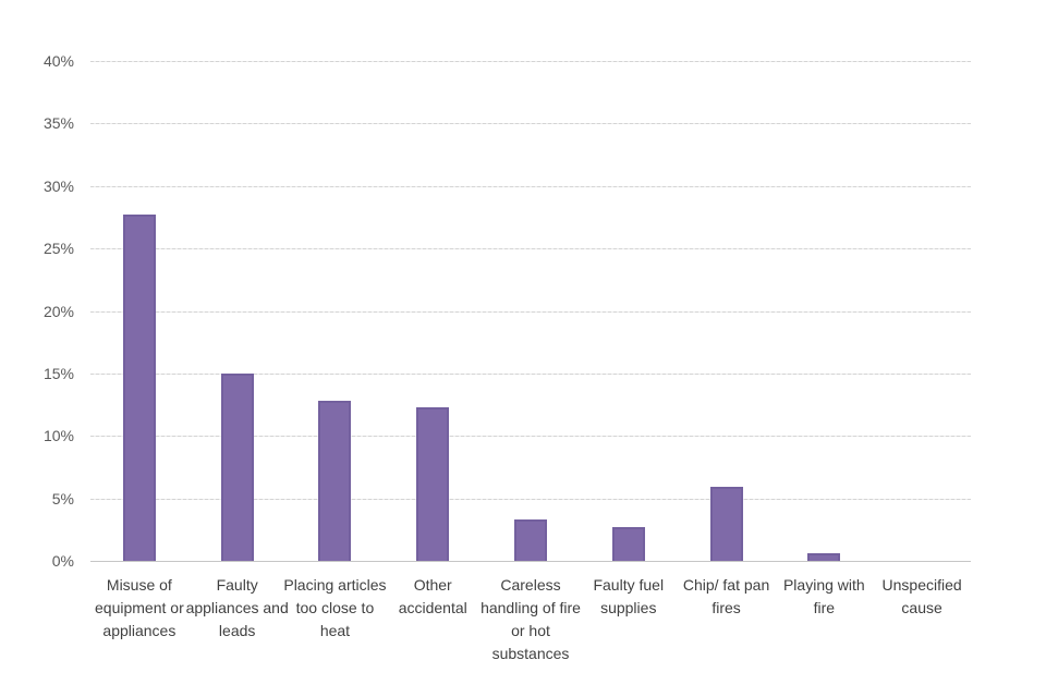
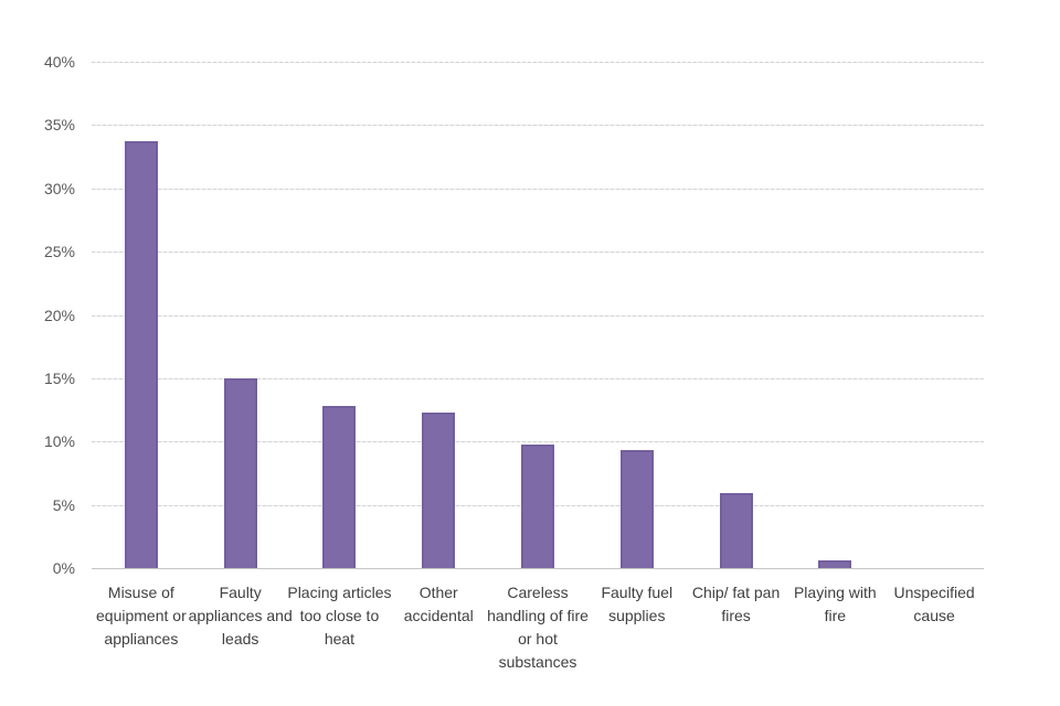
Misuse of equipment or appliances: 27.7% -> 33.7%
Careless handling of fire or hot substances: 3.3% -> 9.8%
Faulty fuel supplies: 2.7% -> 9.3%
